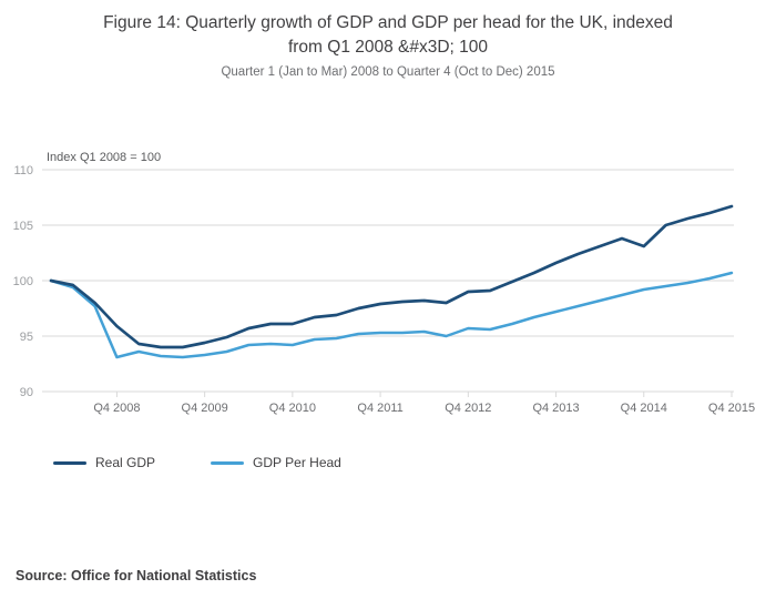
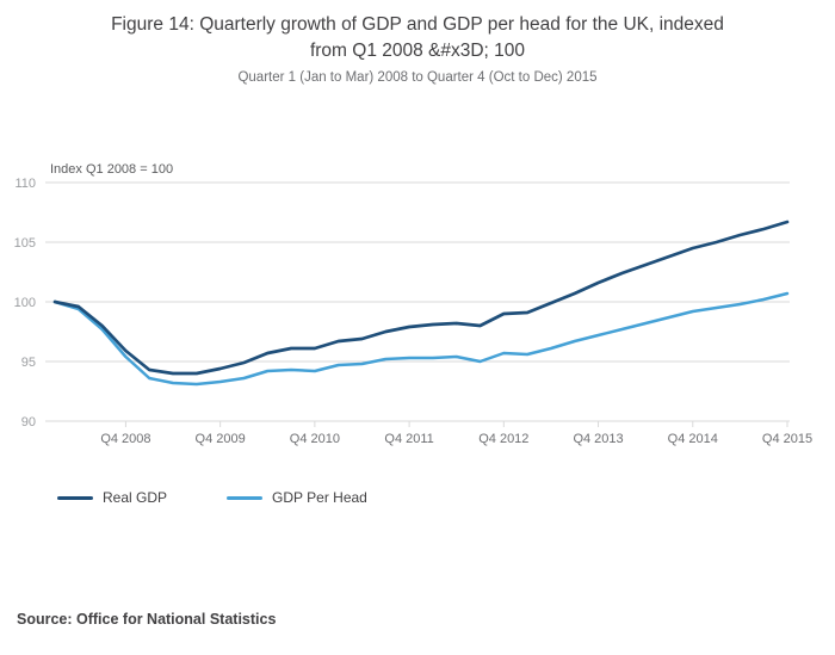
GDP Per Head/Q4 2008: 93.1 -> 95.4
Real GDP/Q4 2014: 103.1 -> 104.5
